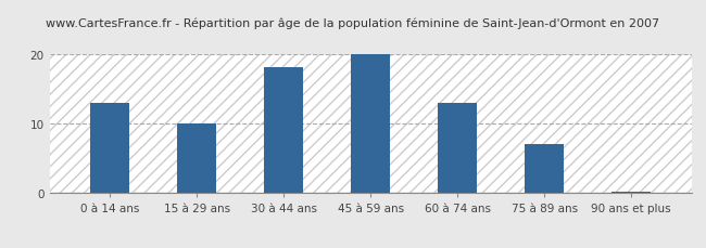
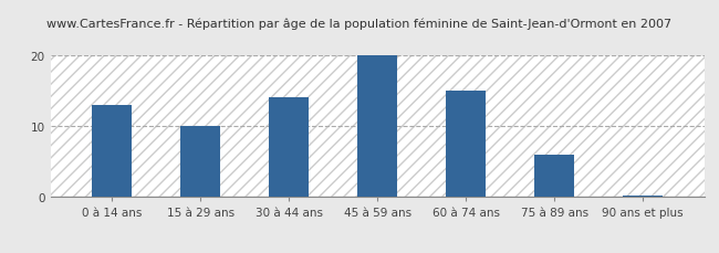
30 à 44 ans: 18.0 -> 14.0
60 à 74 ans: 13.0 -> 15.0
75 à 89 ans: 7.0 -> 6.0
